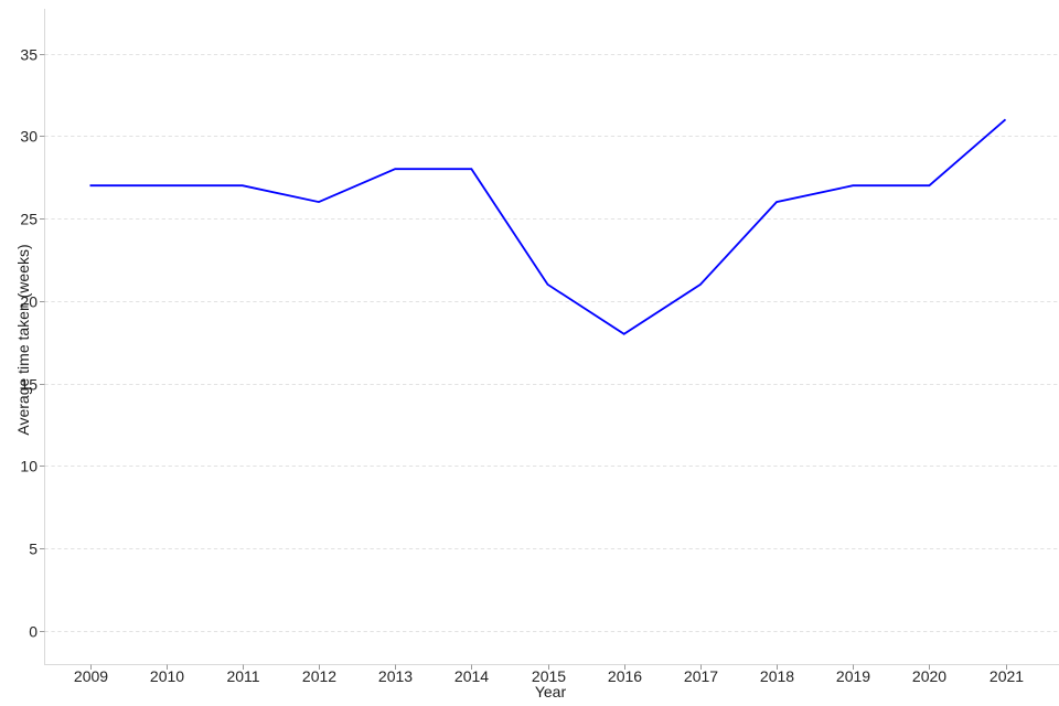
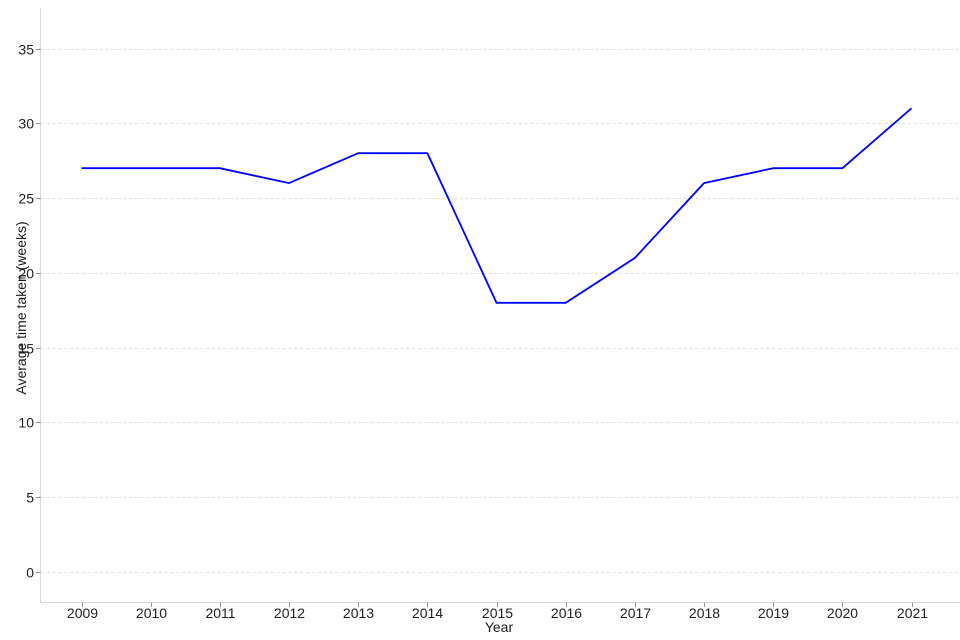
2015: 21 -> 18
